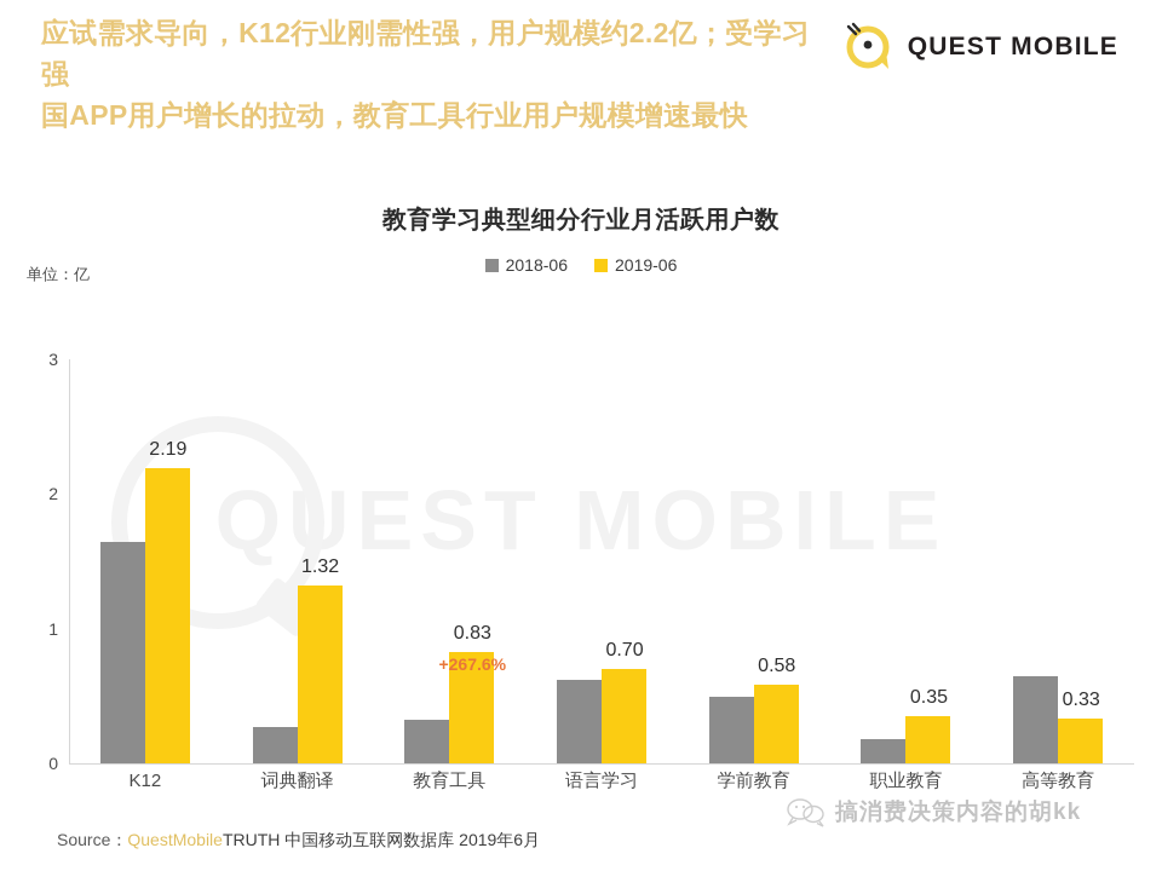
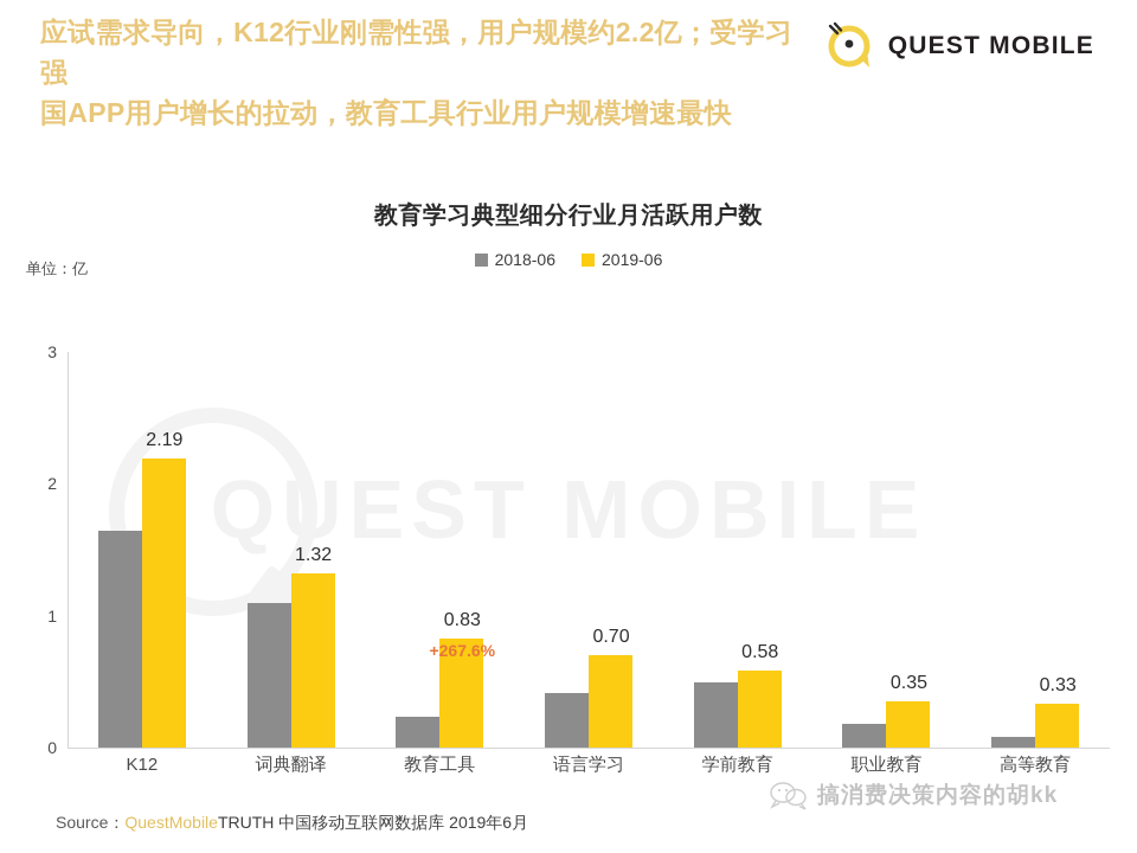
2018-06/词典翻译: 0.27 -> 1.10
2018-06/教育工具: 0.32 -> 0.23
2018-06/语言学习: 0.62 -> 0.41
2018-06/高等教育: 0.65 -> 0.08
